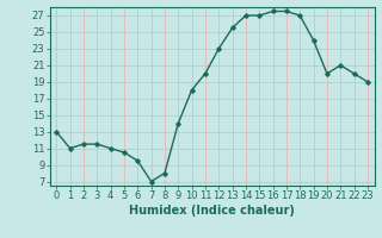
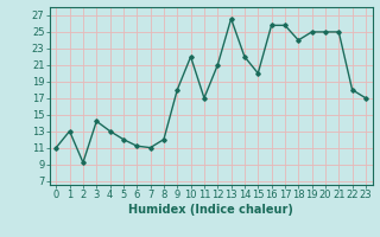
0: 13.0 -> 11.0
1: 11.0 -> 13.0
2: 11.5 -> 9.2
3: 11.5 -> 14.2
4: 11.0 -> 13.0
5: 10.5 -> 12.0
6: 9.5 -> 11.2
7: 7.0 -> 11.0
8: 8.0 -> 12.0
9: 14.0 -> 18.0
10: 18.0 -> 22.0
11: 20.0 -> 17.0
12: 23.0 -> 21.0
13: 25.5 -> 26.6
14: 27.0 -> 22.0
15: 27.0 -> 20.0
16: 27.5 -> 25.8
17: 27.5 -> 25.8
18: 27.0 -> 24.0
19: 24.0 -> 25.0
20: 20.0 -> 25.0
21: 21.0 -> 25.0
22: 20.0 -> 18.0
23: 19.0 -> 17.0
